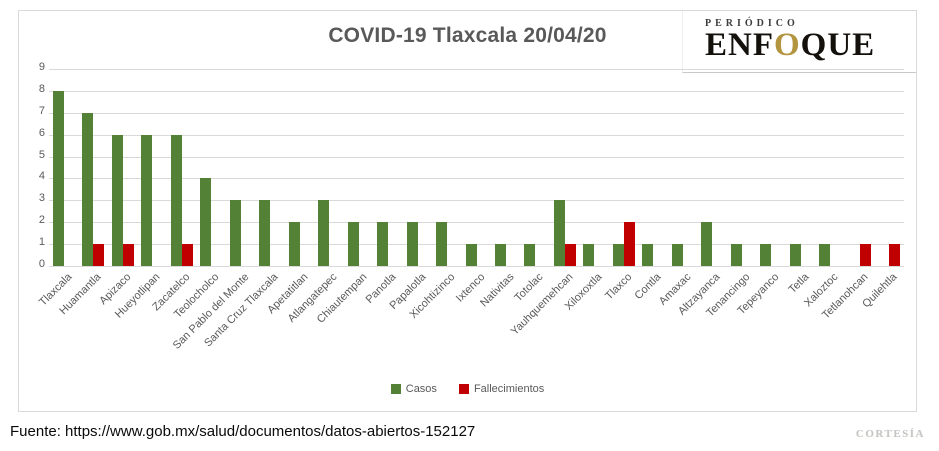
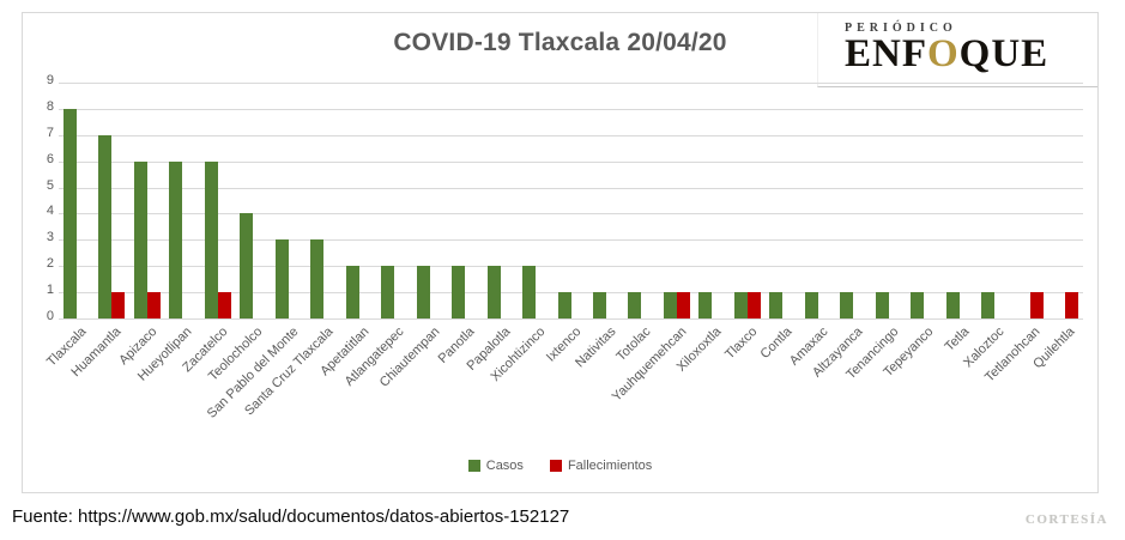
Casos/Atlangatepec: 3 -> 2
Casos/Yauhquemehcan: 3 -> 1
Fallecimientos/Tlaxco: 2 -> 1
Casos/Altzayanca: 2 -> 1
